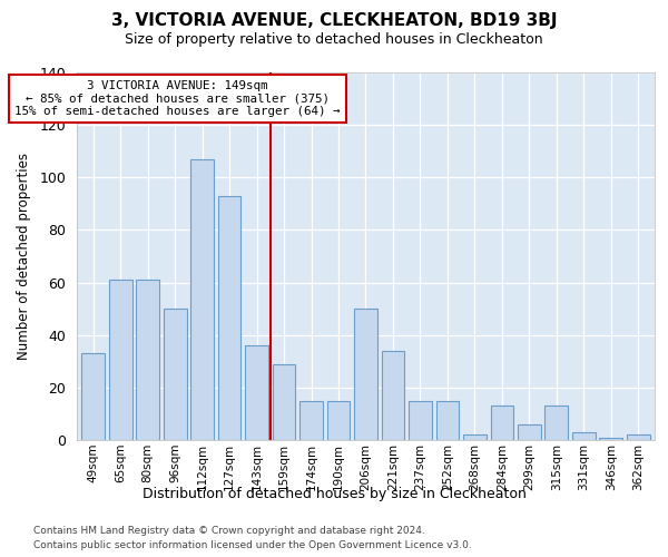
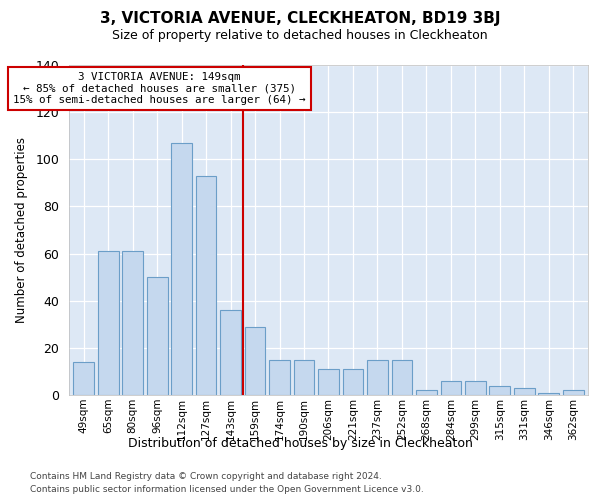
49sqm: 33 -> 14
206sqm: 50 -> 11
221sqm: 34 -> 11
284sqm: 13 -> 6
315sqm: 13 -> 4
